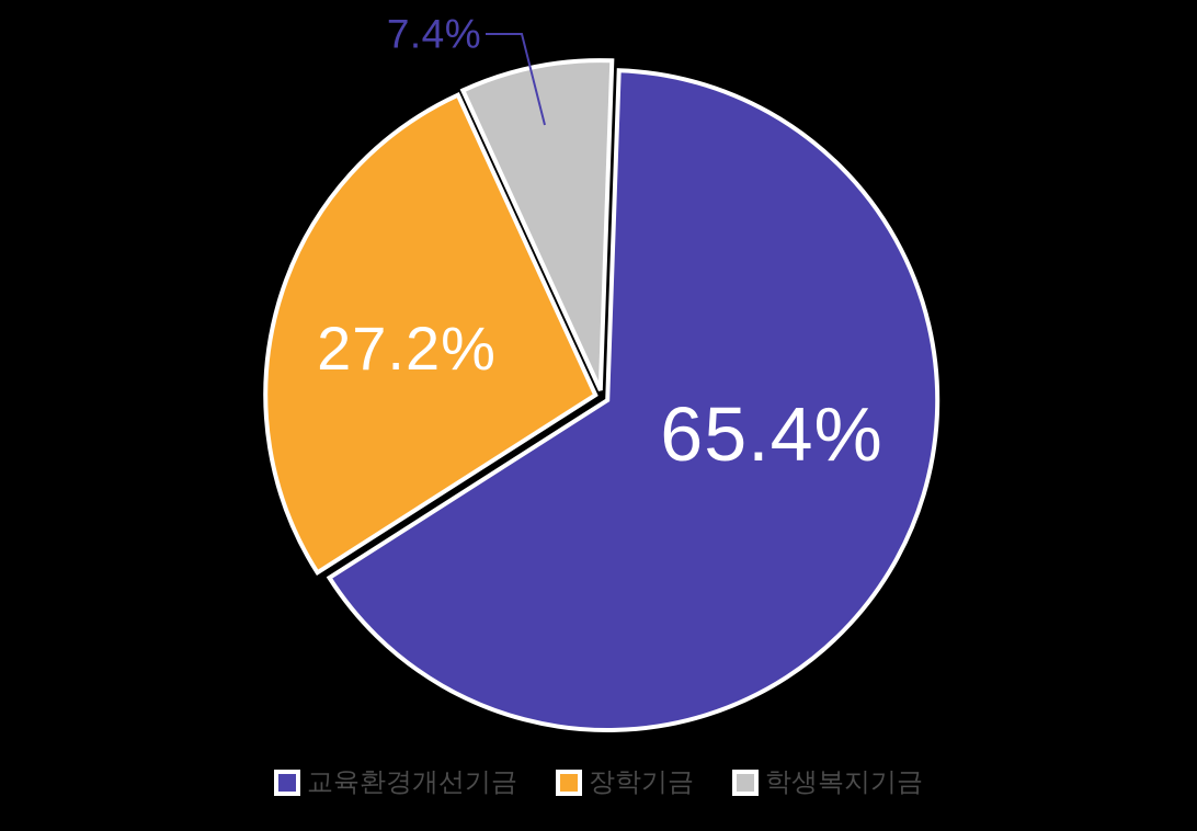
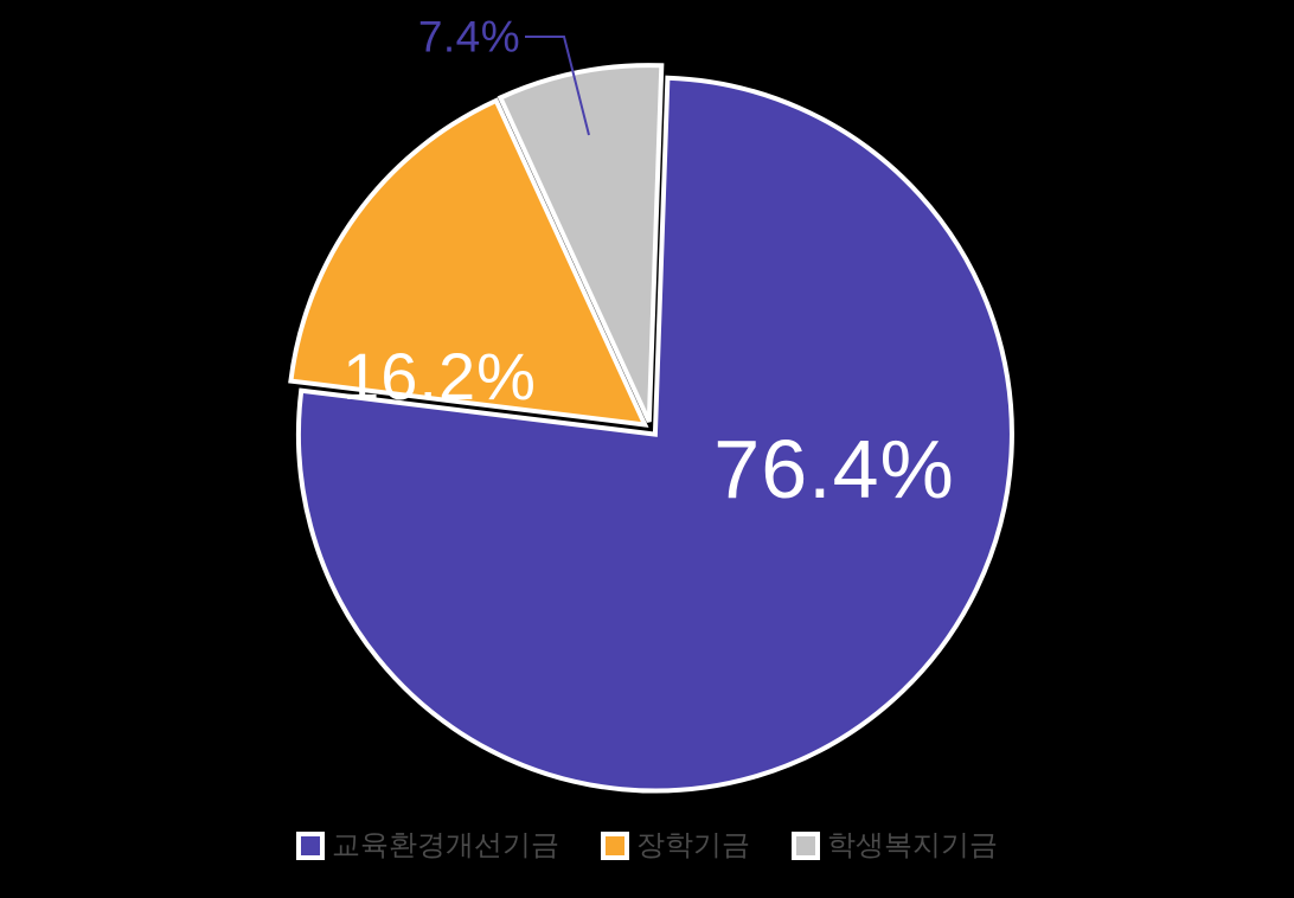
교육환경개선기금: 65.4% -> 76.4%
장학기금: 27.2% -> 16.2%
